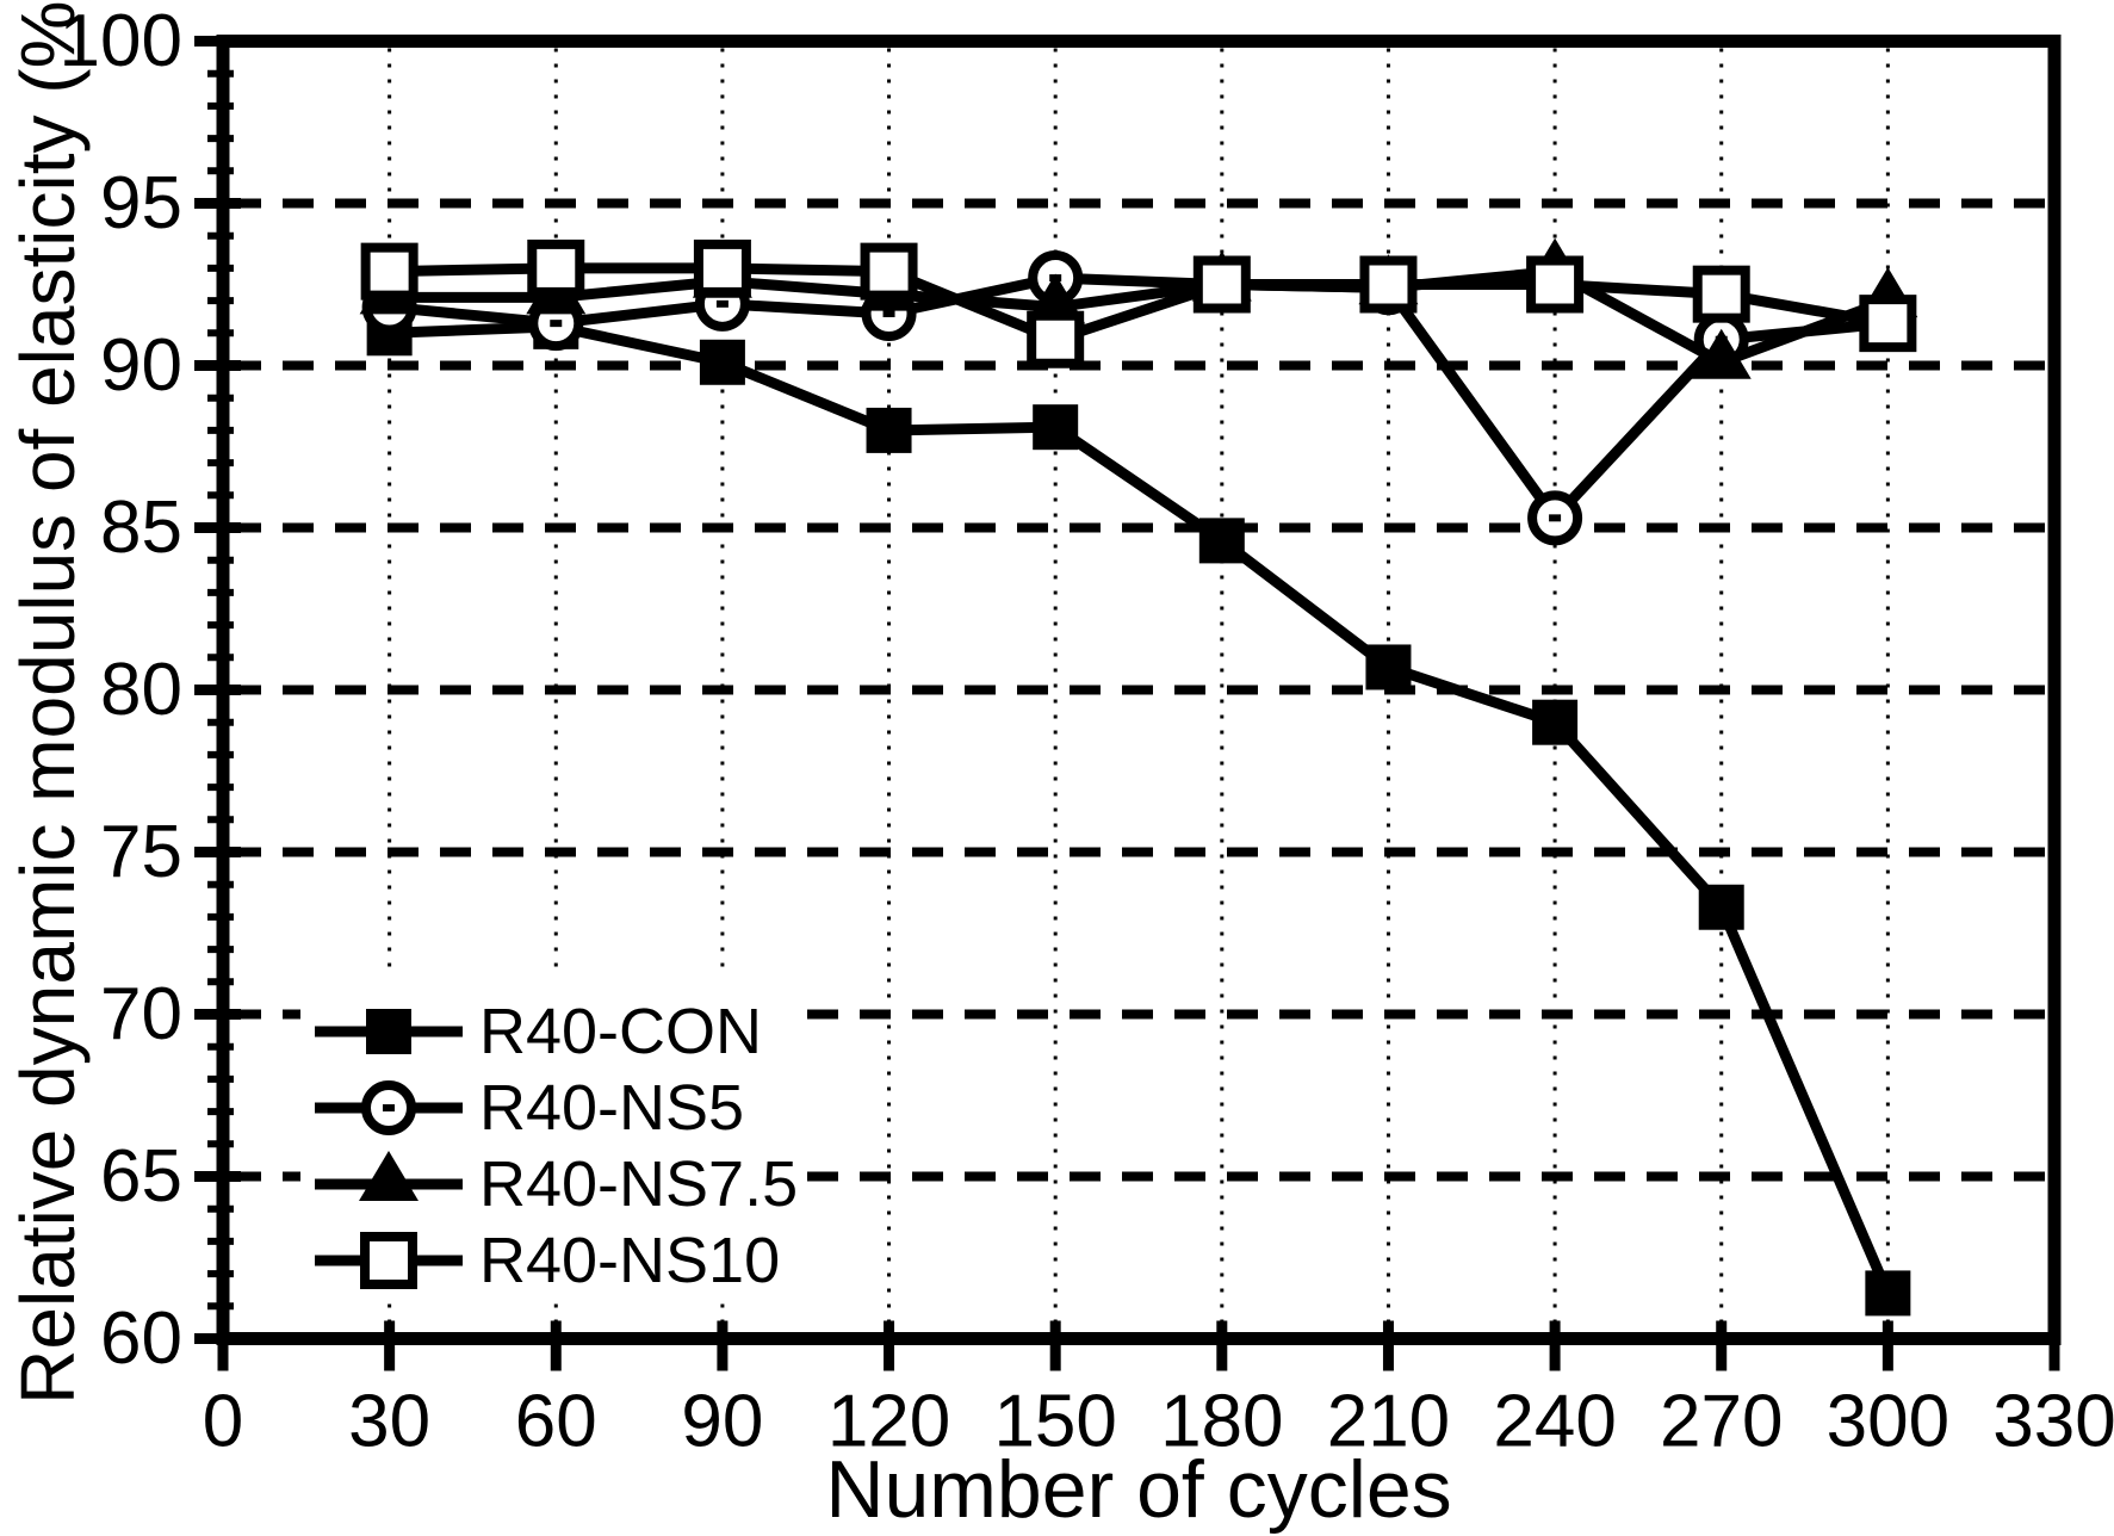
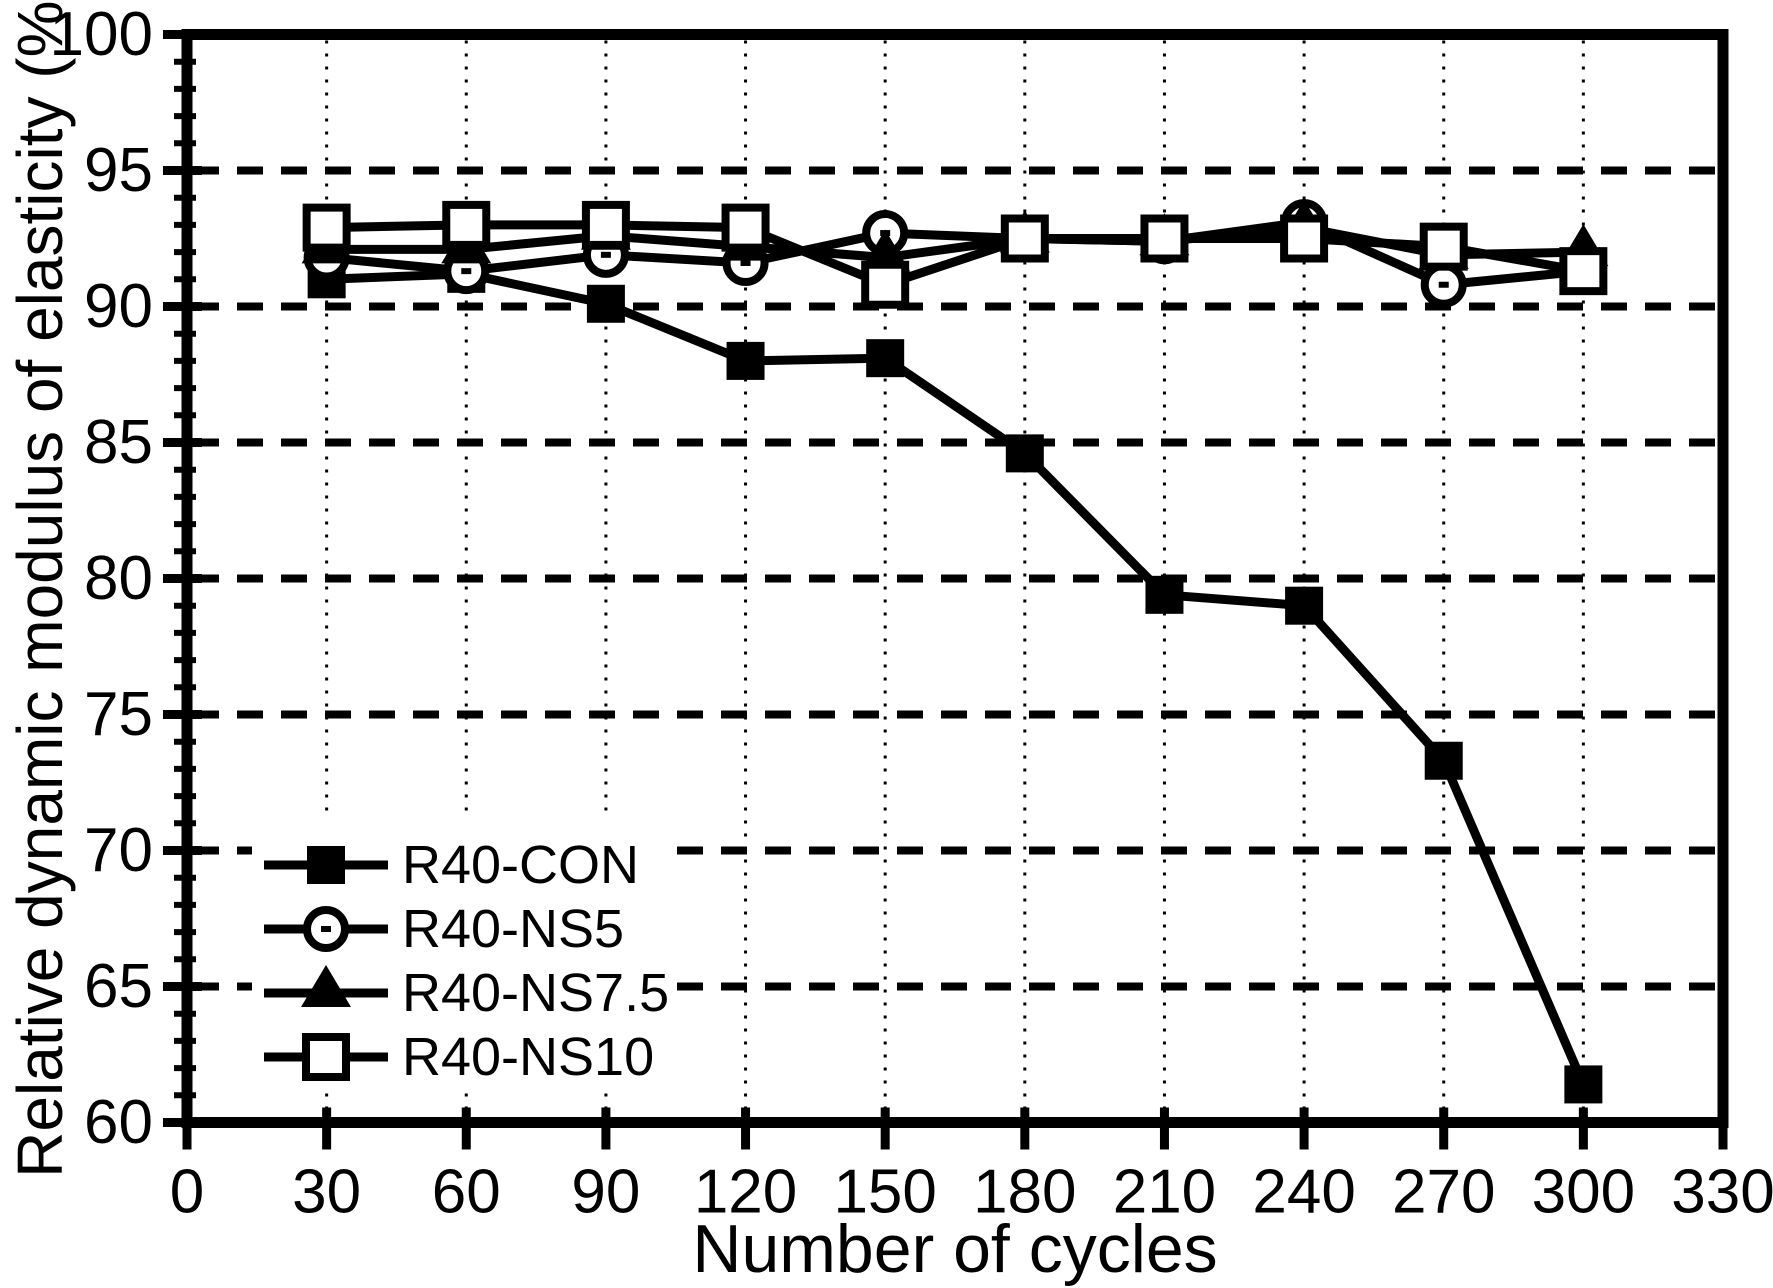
R40-CON/210: 80.7 -> 79.4
R40-NS5/240: 85.3 -> 93.1
R40-NS7.5/270: 90.1 -> 91.9
